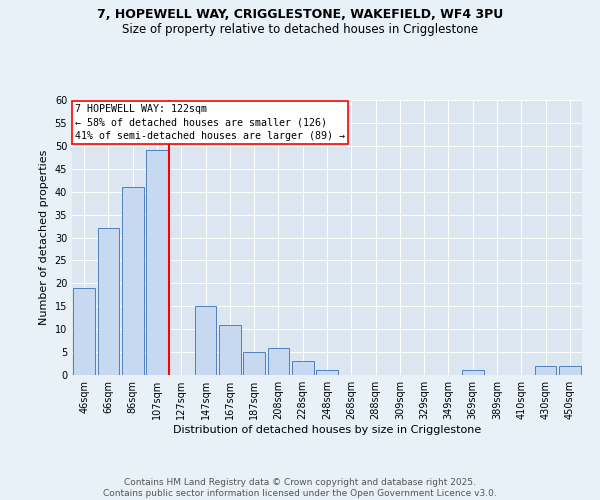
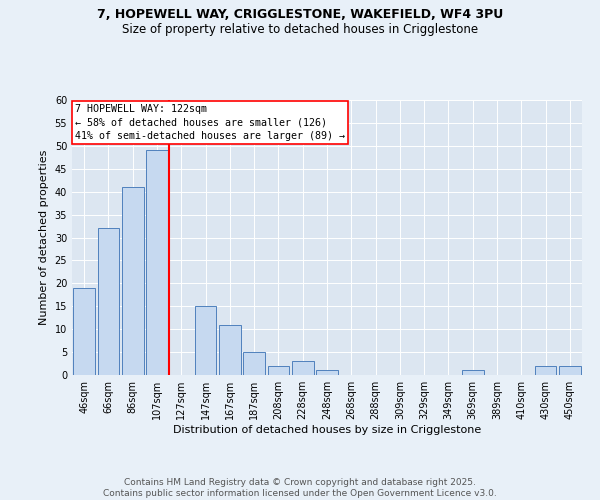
208sqm: 6 -> 2
